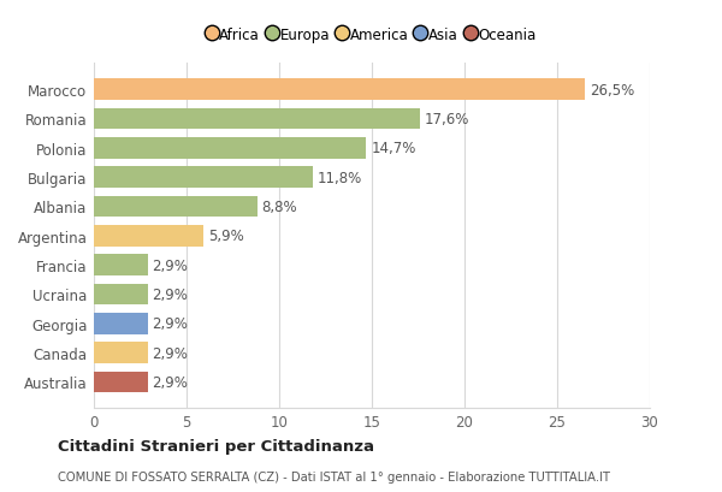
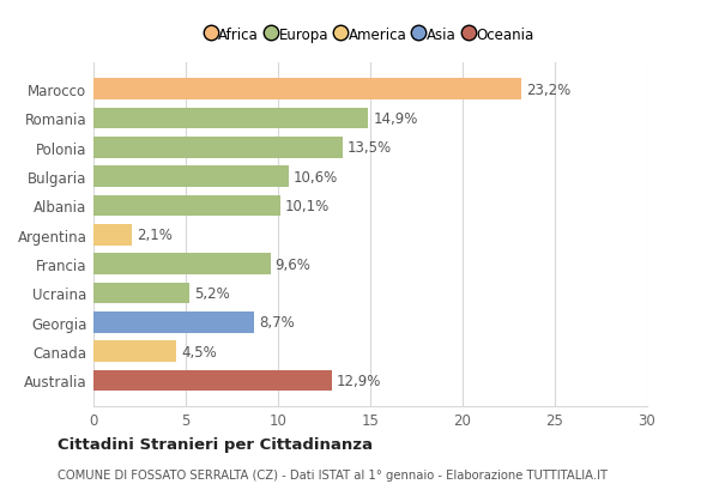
Marocco: 26,5% -> 23,2%
Romania: 17,6% -> 14,9%
Polonia: 14,7% -> 13,5%
Bulgaria: 11,8% -> 10,6%
Albania: 8,8% -> 10,1%
Argentina: 5,9% -> 2,1%
Francia: 2,9% -> 9,6%
Ucraina: 2,9% -> 5,2%
Georgia: 2,9% -> 8,7%
Canada: 2,9% -> 4,5%
Australia: 2,9% -> 12,9%
